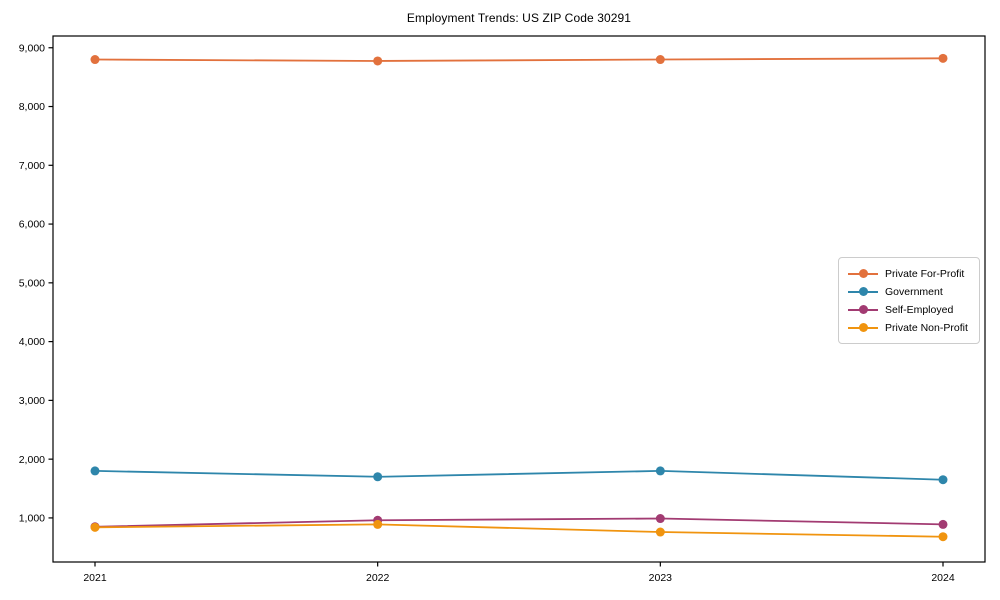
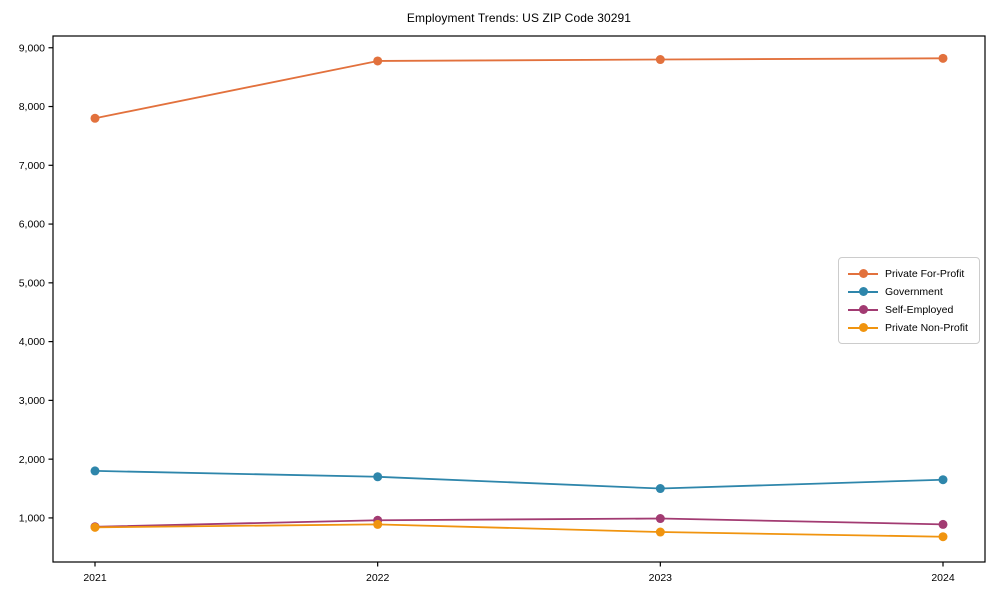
Private For-Profit/2021: 8800 -> 7800
Government/2023: 1800 -> 1500
